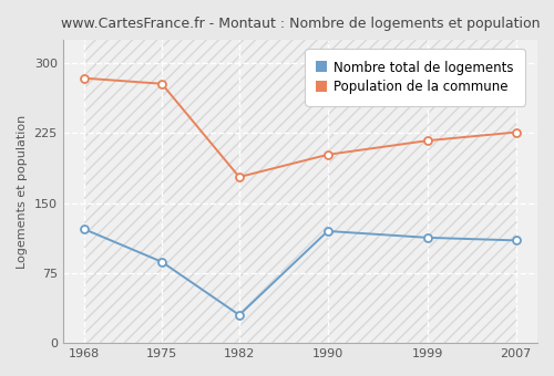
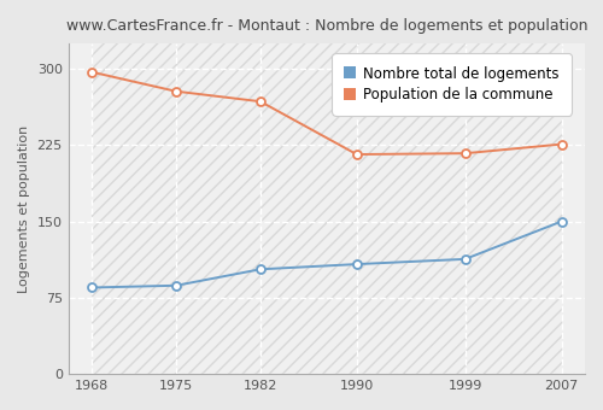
Nombre total de logements/1968: 122 -> 85
Population de la commune/1968: 284 -> 297
Nombre total de logements/1982: 30 -> 103
Population de la commune/1982: 178 -> 268
Nombre total de logements/1990: 120 -> 108
Population de la commune/1990: 202 -> 216
Nombre total de logements/2007: 110 -> 150
